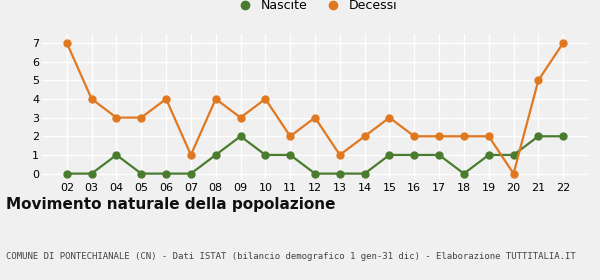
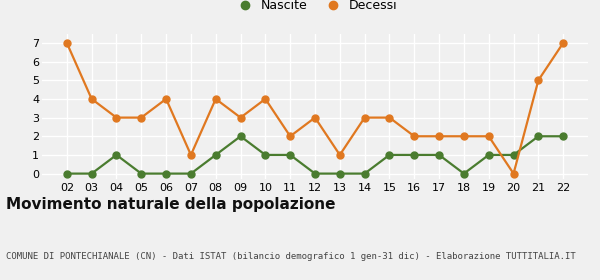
Decessi/14: 2 -> 3
